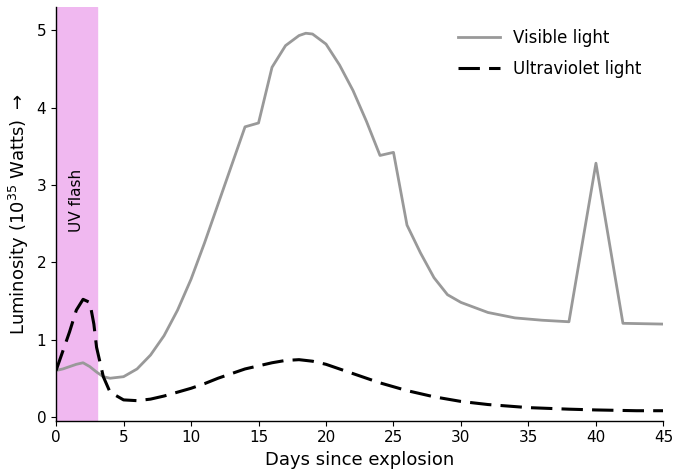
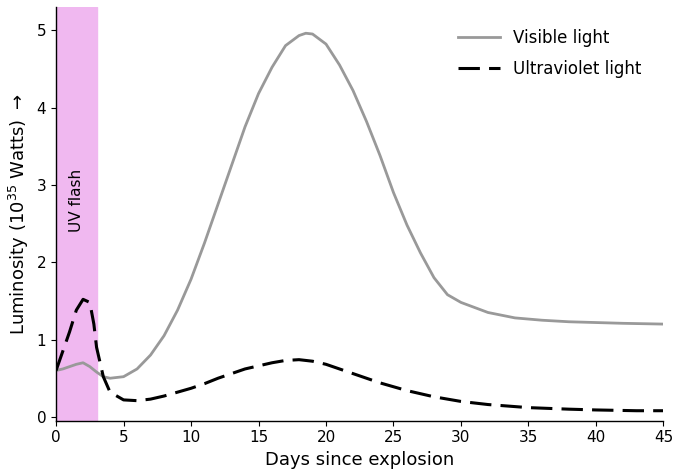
Visible light/15: 3.80 -> 4.18
Visible light/25: 3.42 -> 2.90
Visible light/40: 3.28 -> 1.22
